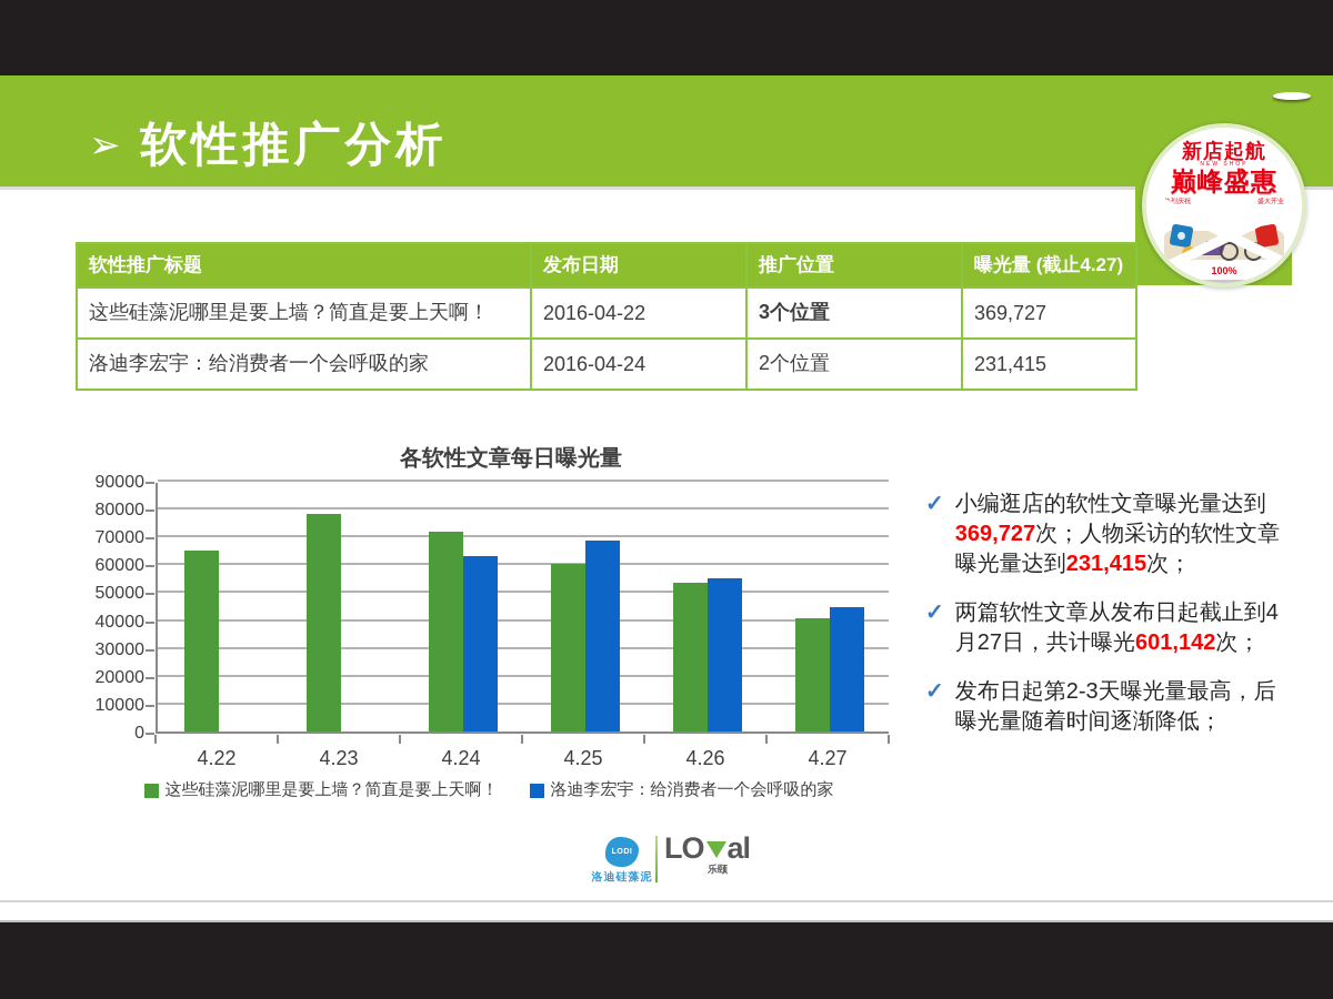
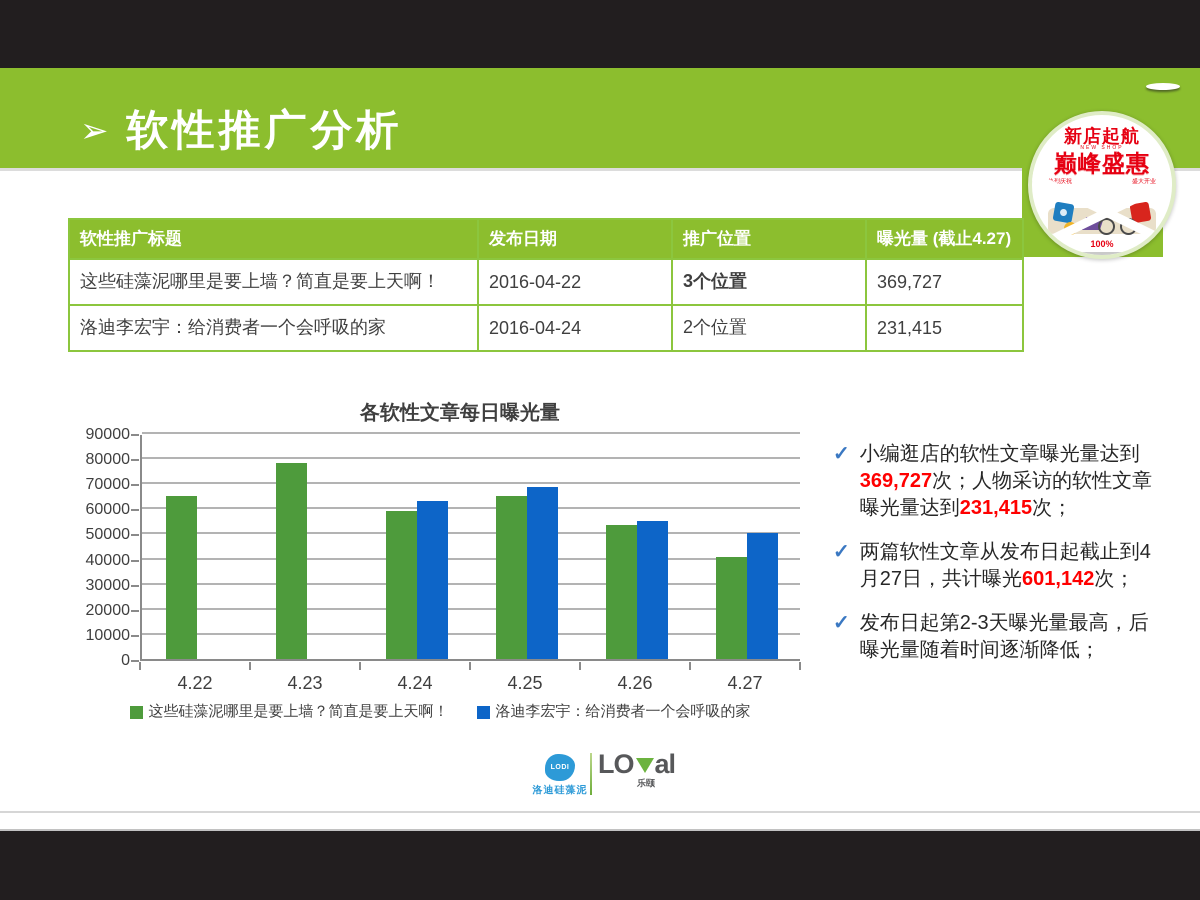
这些硅藻泥哪里是要上墙？简直是要上天啊！/4.24: 72000 -> 59000
这些硅藻泥哪里是要上墙？简直是要上天啊！/4.25: 60000 -> 65000
洛迪李宏宇：给消费者一个会呼吸的家/4.27: 44000 -> 50000
